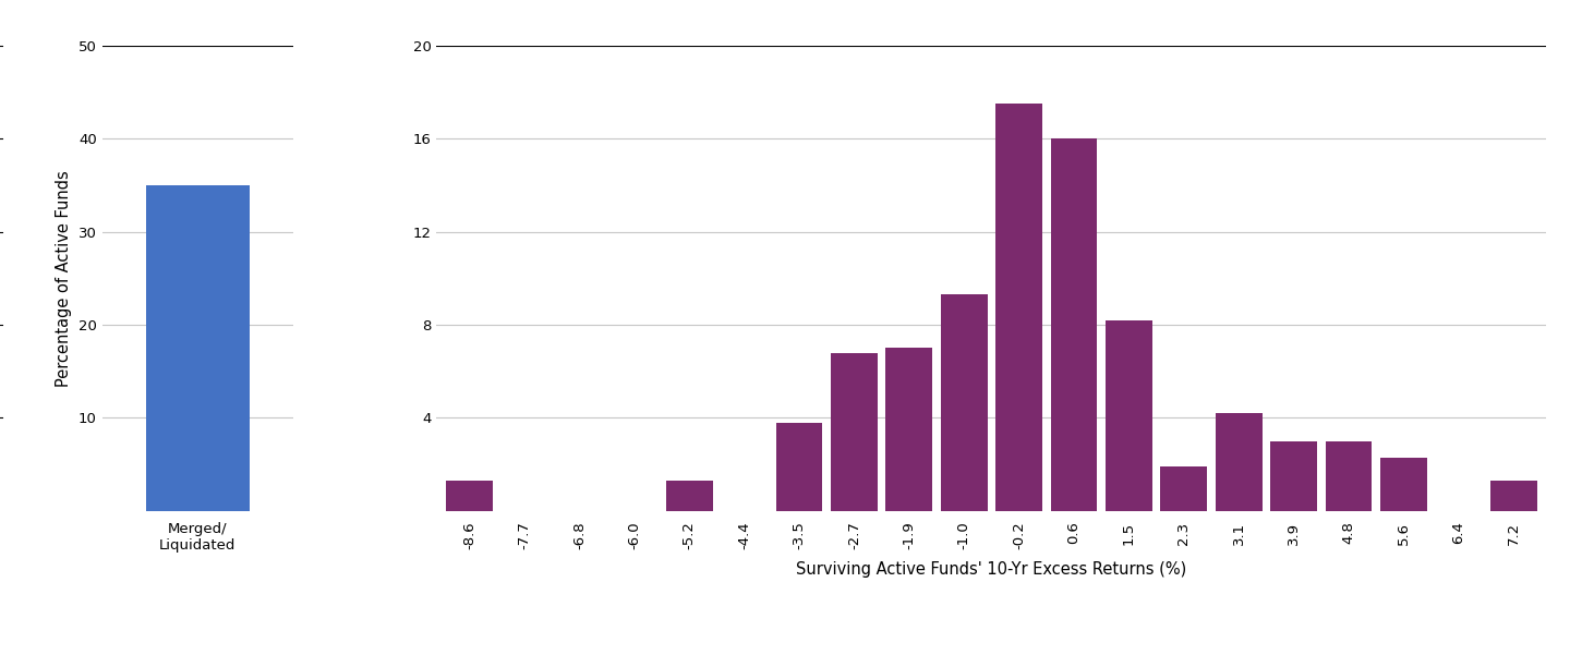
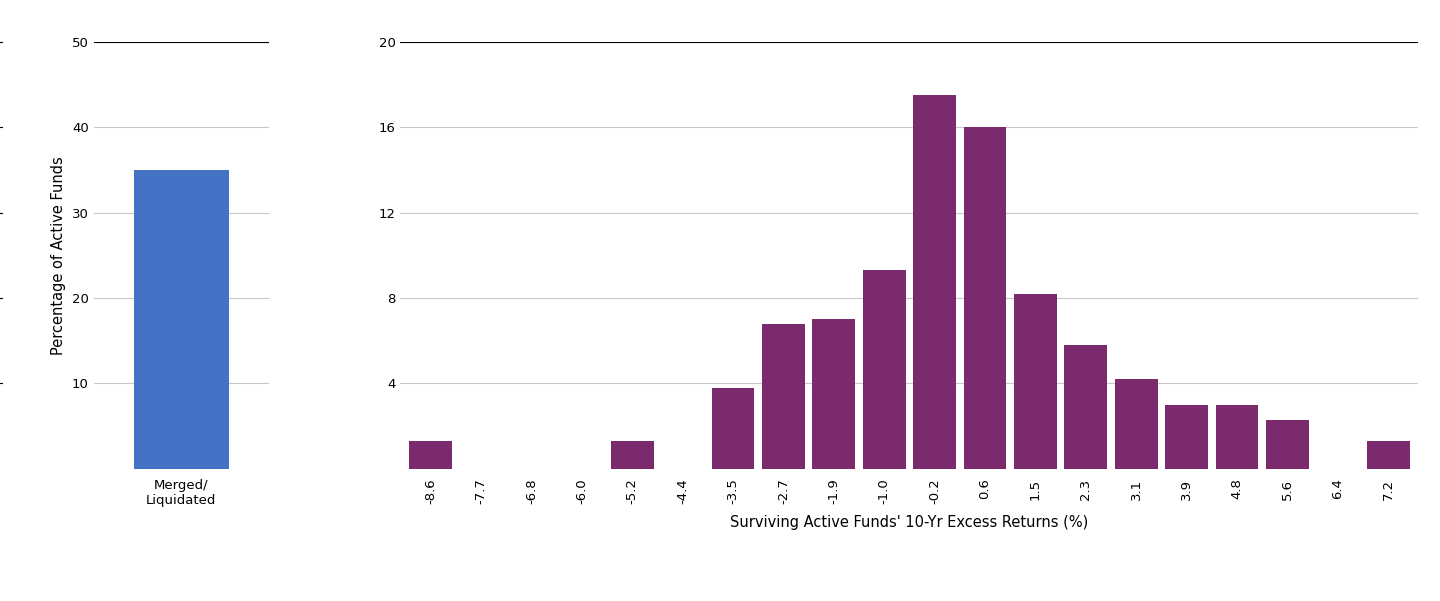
2.3: 1.9 -> 5.8
